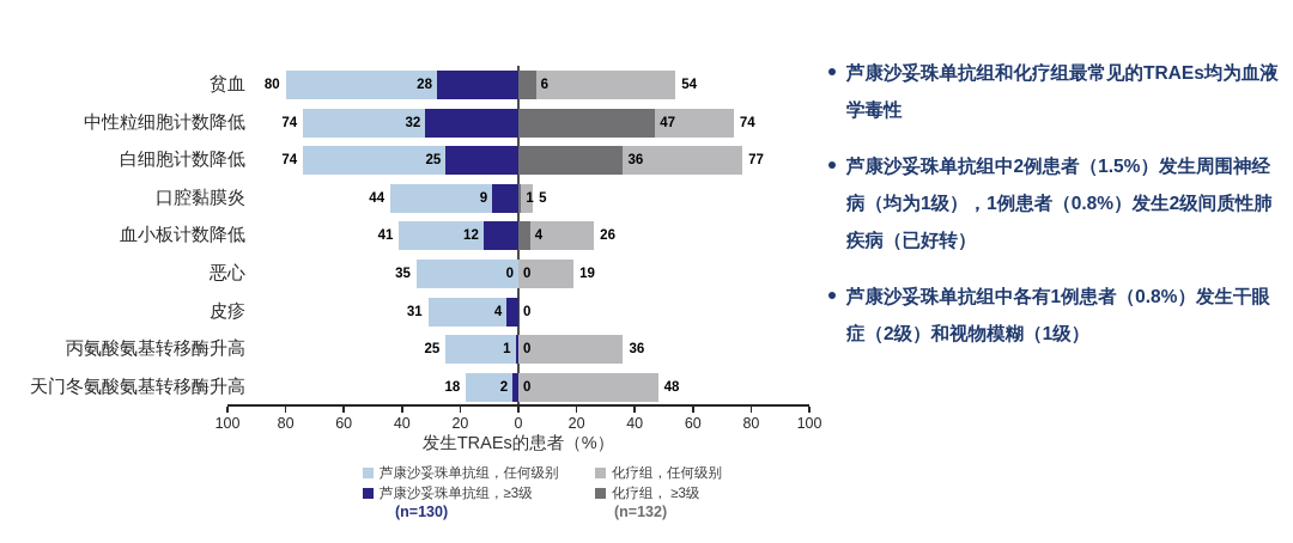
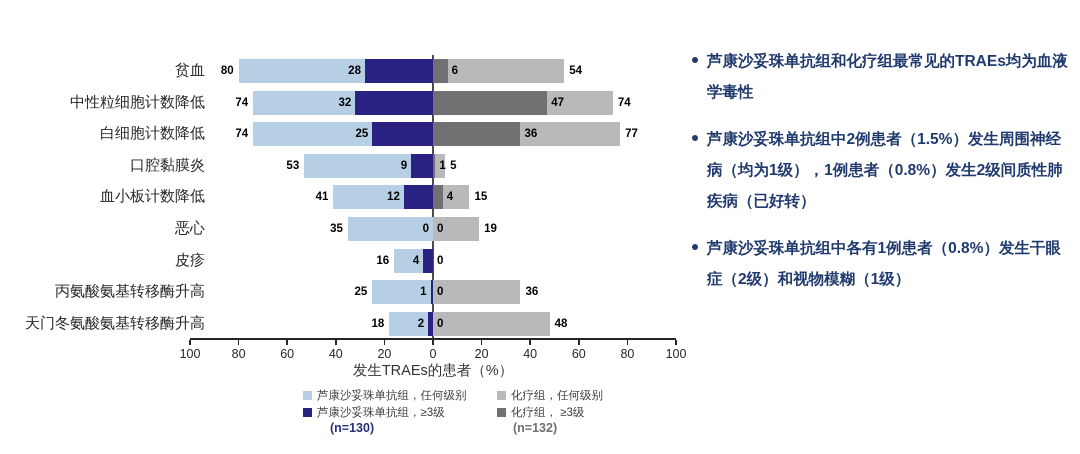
芦康沙妥珠单抗组，任何级别/口腔黏膜炎: 44 -> 53
化疗组，任何级别/血小板计数降低: 26 -> 15
芦康沙妥珠单抗组，任何级别/皮疹: 31 -> 16
